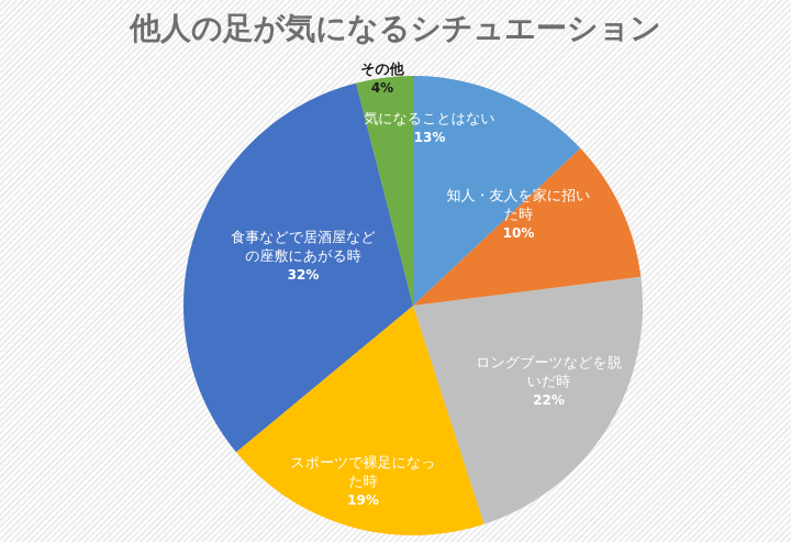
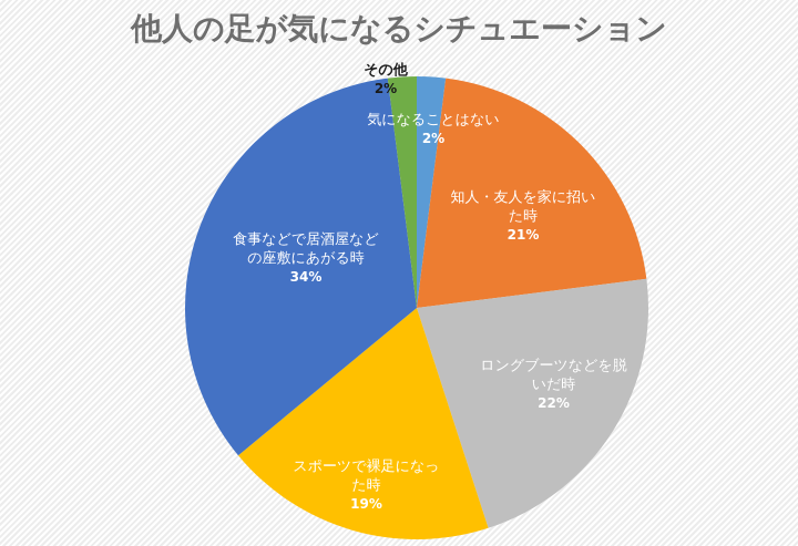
気になることはない: 13% -> 2%
知人・友人を家に招いた時: 10% -> 21%
食事などで居酒屋などの座敷にあがる時: 32% -> 34%
その他: 4% -> 2%
